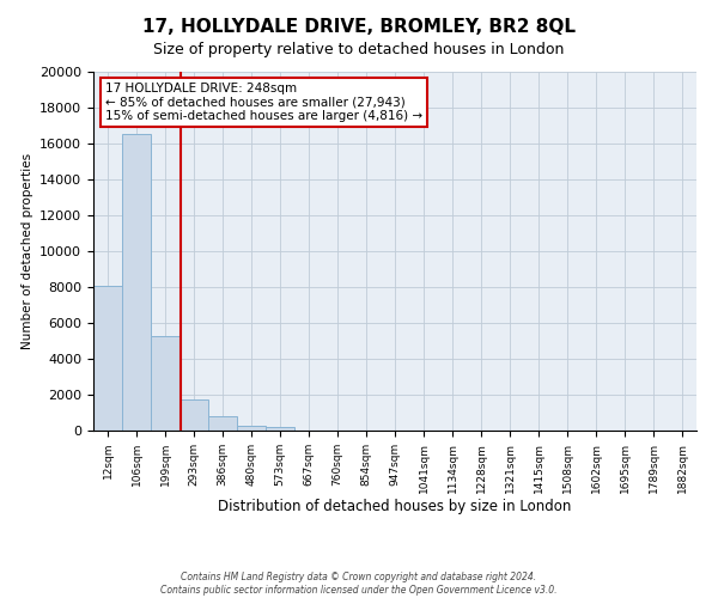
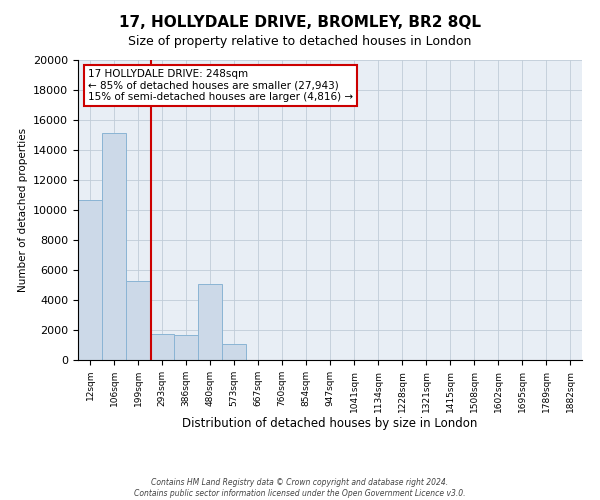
12sqm: 8100 -> 10700
106sqm: 16500 -> 15100
386sqm: 800 -> 1700
480sqm: 200 -> 5100
573sqm: 200 -> 1100
